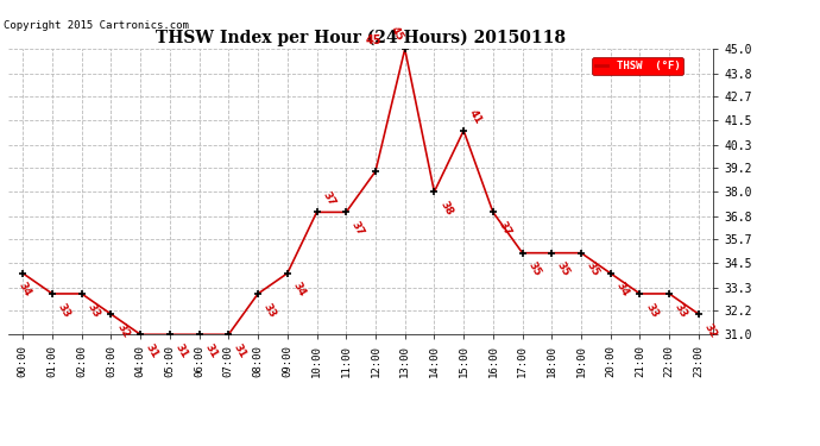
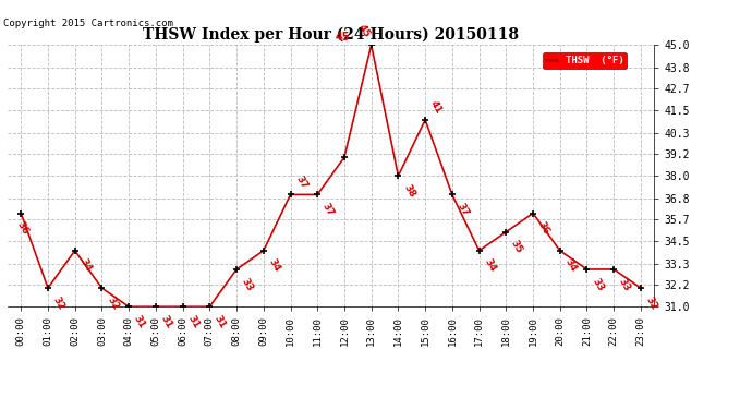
00:00: 34 -> 36
01:00: 33 -> 32
02:00: 33 -> 34
17:00: 35 -> 34
19:00: 35 -> 36
